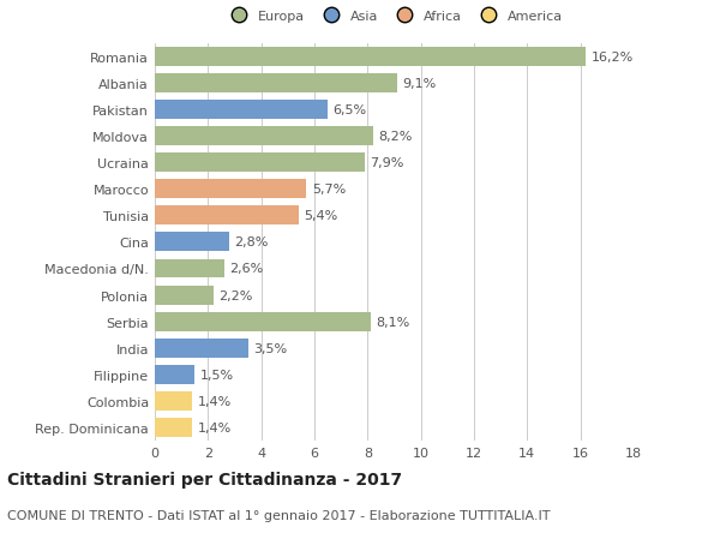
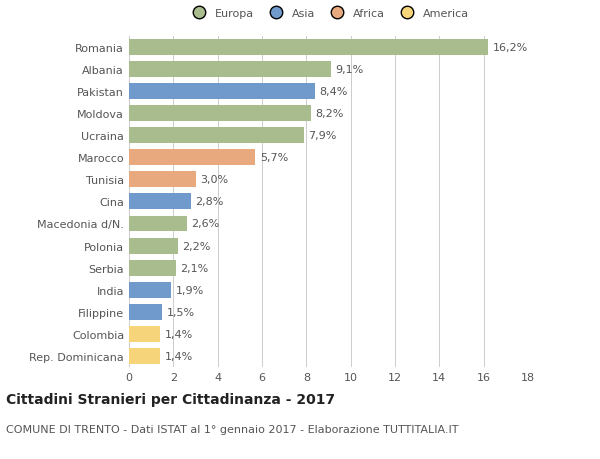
Pakistan: 6,5% -> 8,4%
Tunisia: 5,4% -> 3,0%
Serbia: 8,1% -> 2,1%
India: 3,5% -> 1,9%
